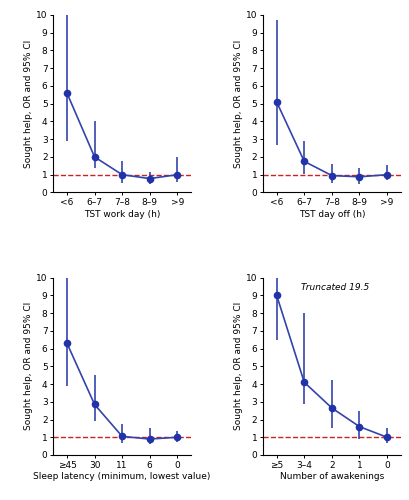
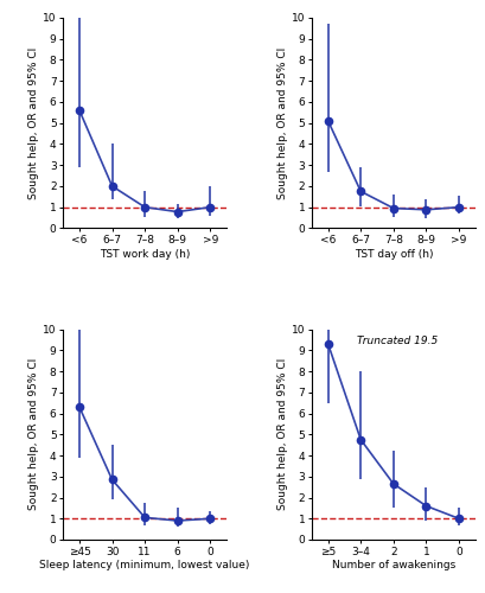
≥5: 9.0 -> 9.3
3–4: 4.1 -> 4.8
